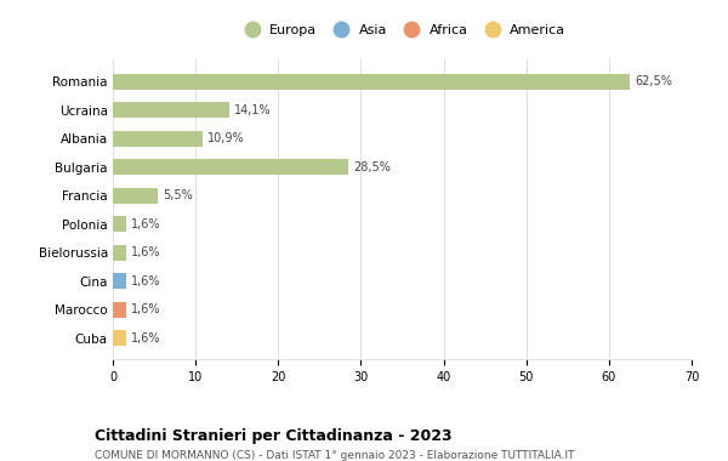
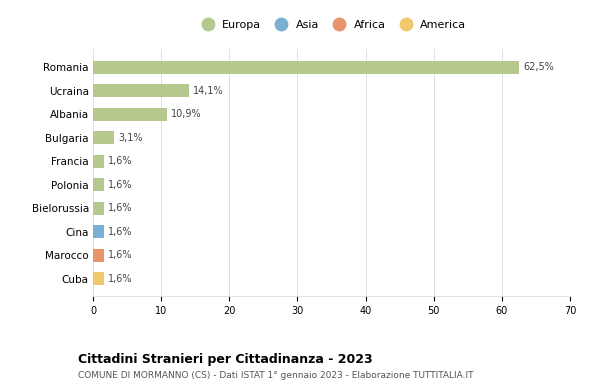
Bulgaria: 28,5% -> 3,1%
Francia: 5,5% -> 1,6%
